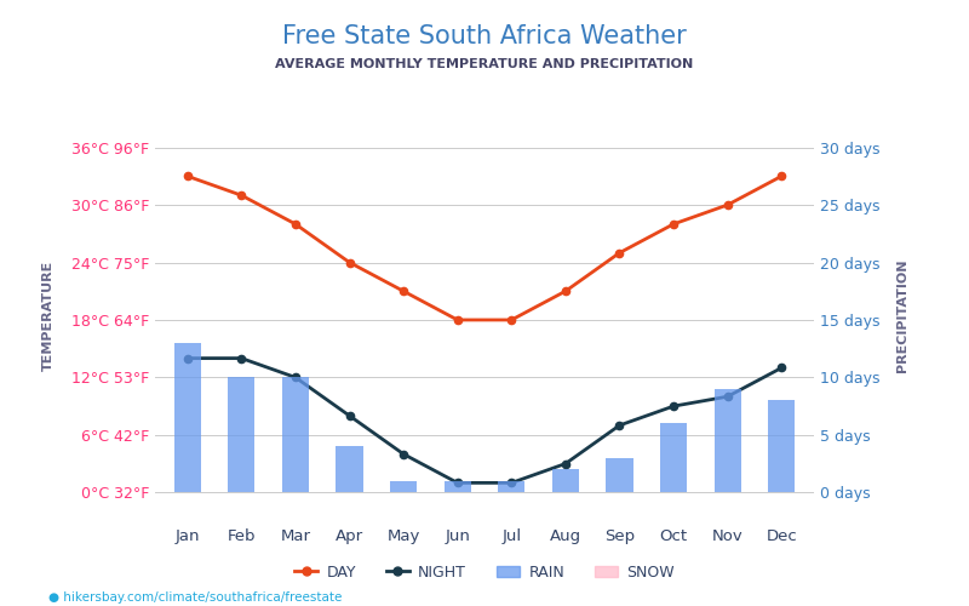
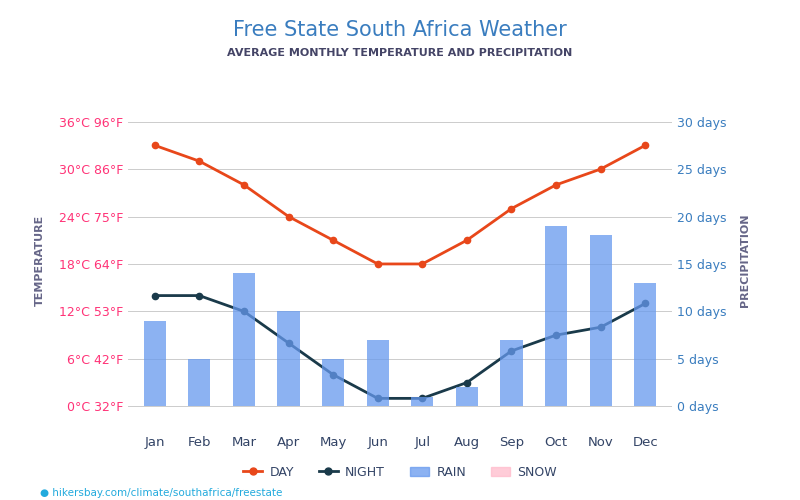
RAIN/Jan: 13 days -> 9 days
RAIN/Feb: 10 days -> 5 days
RAIN/Mar: 10 days -> 14 days
RAIN/Apr: 4 days -> 10 days
RAIN/May: 1 days -> 5 days
RAIN/Jun: 1 days -> 7 days
RAIN/Sep: 3 days -> 7 days
RAIN/Oct: 6 days -> 19 days
RAIN/Nov: 9 days -> 18 days
RAIN/Dec: 8 days -> 13 days
